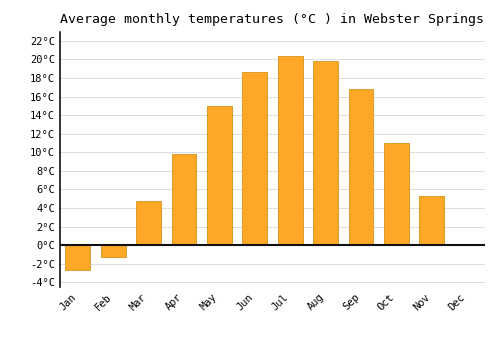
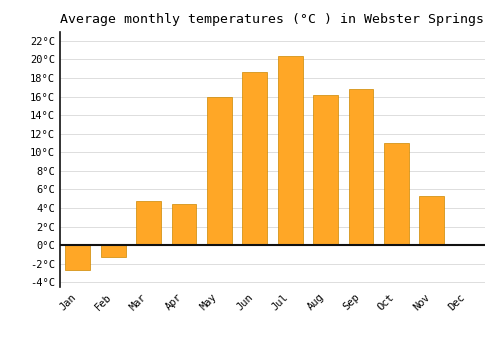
Apr: 9.8°C -> 4.4°C
May: 15.0°C -> 16.0°C
Aug: 19.8°C -> 16.2°C
